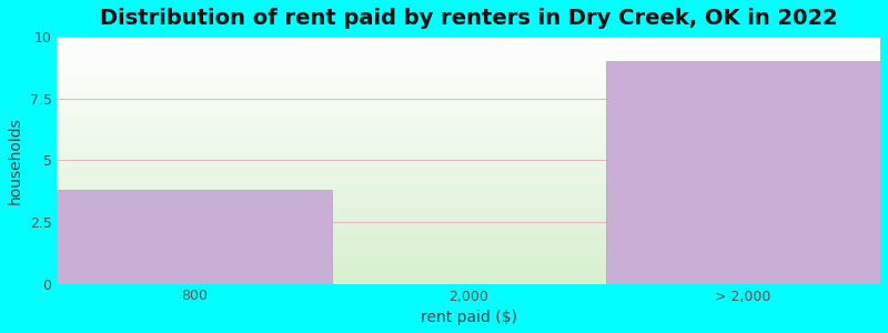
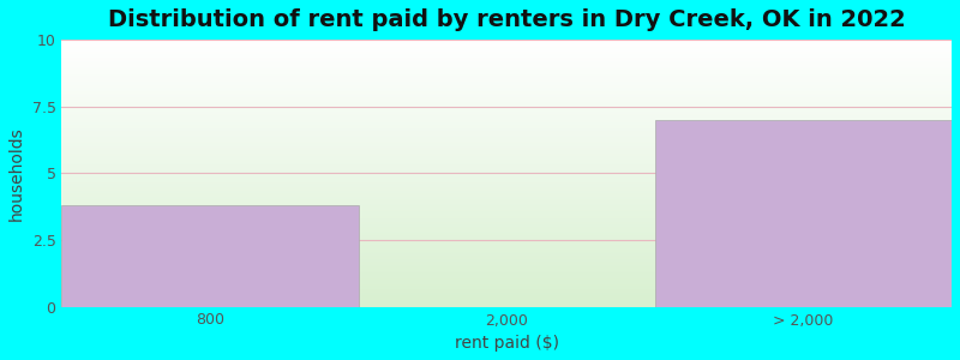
> 2,000: 9.0 -> 7.0
